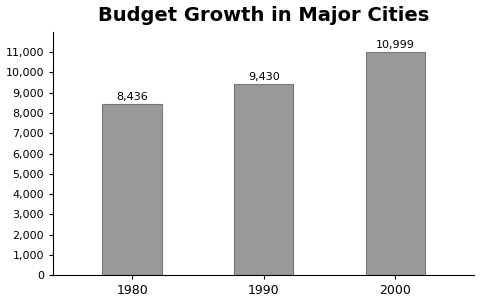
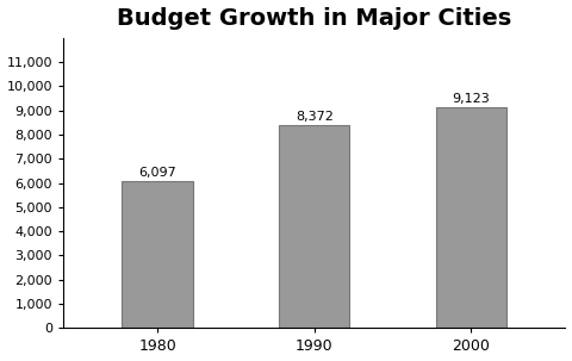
1980: 8,436 -> 6,097
1990: 9,430 -> 8,372
2000: 10,999 -> 9,123
